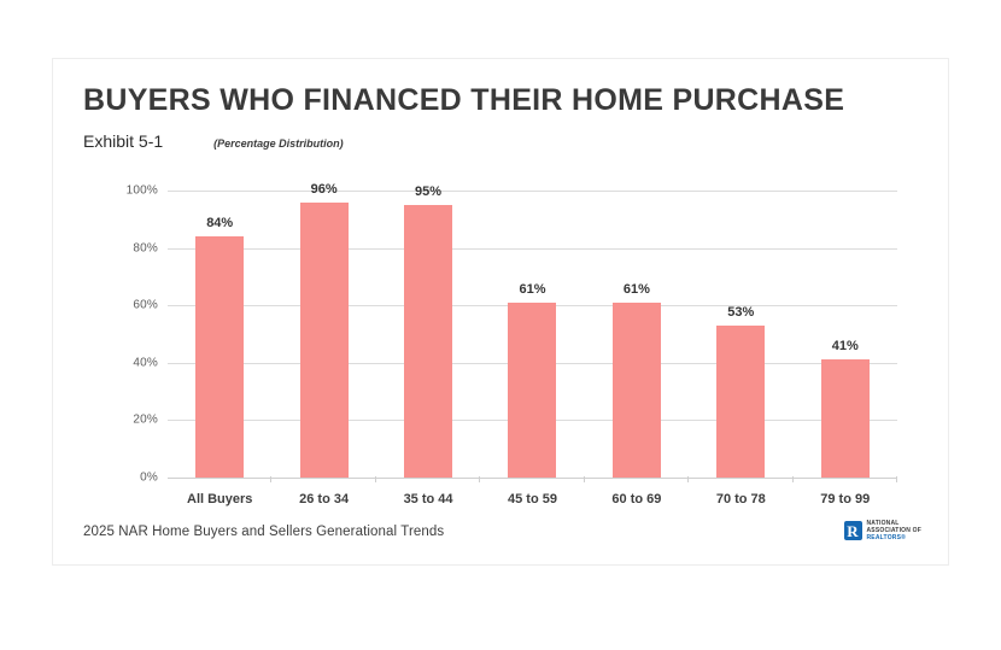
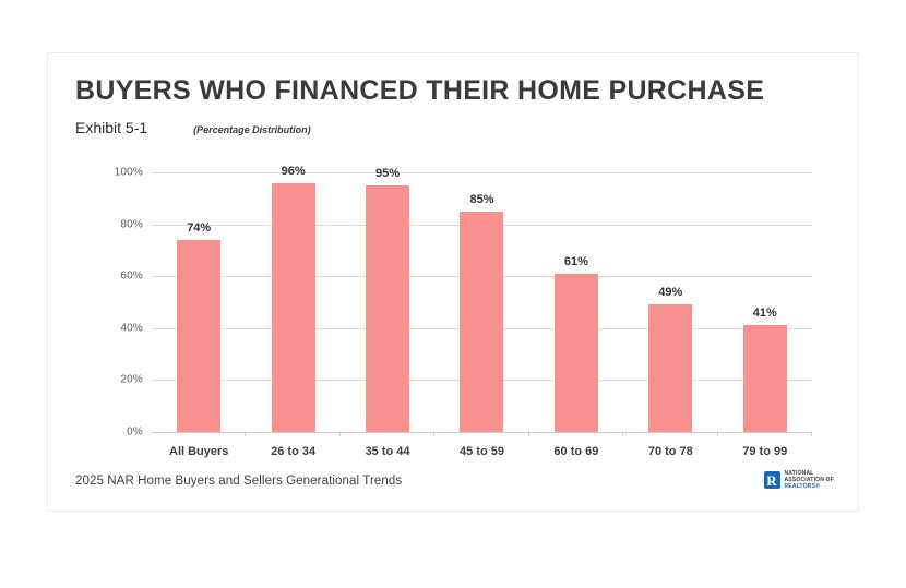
All Buyers: 84% -> 74%
45 to 59: 61% -> 85%
70 to 78: 53% -> 49%
